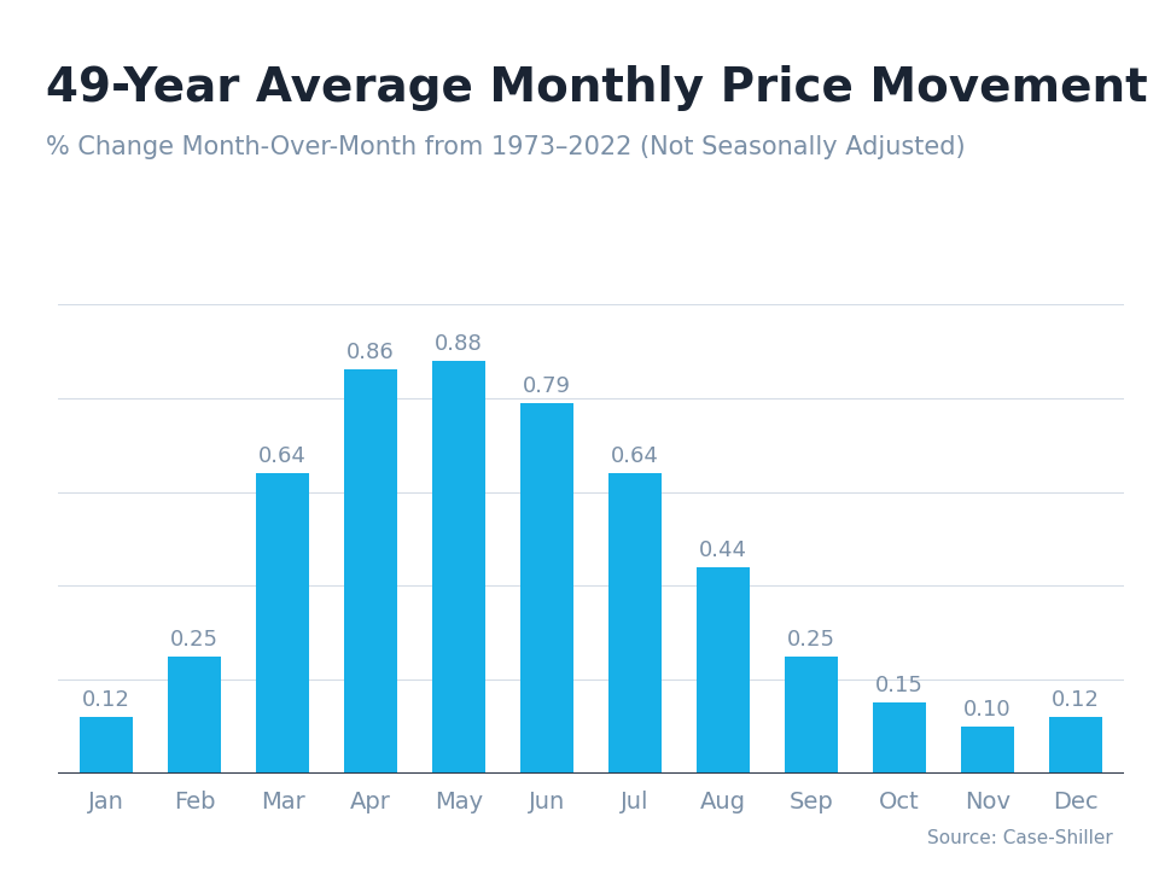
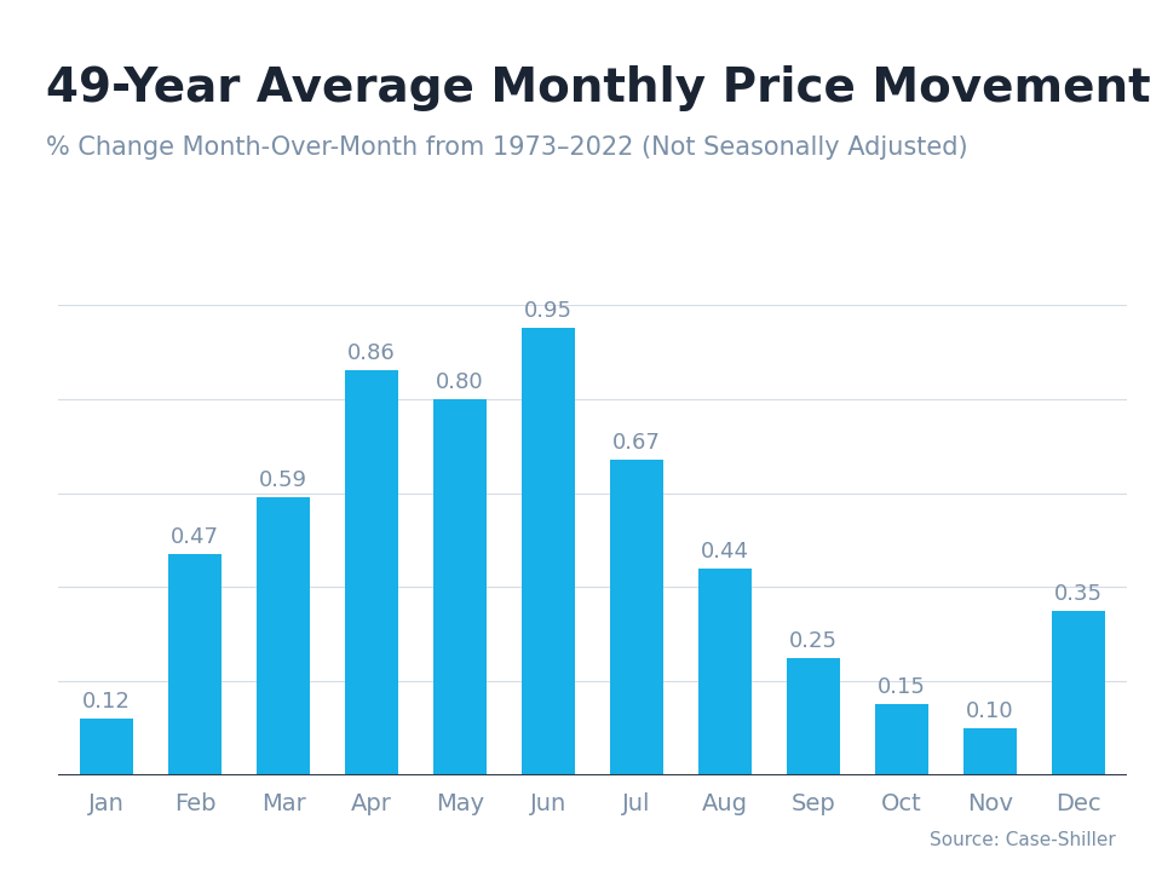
Feb: 0.25 -> 0.47
Mar: 0.64 -> 0.59
May: 0.88 -> 0.80
Jun: 0.79 -> 0.95
Jul: 0.64 -> 0.67
Dec: 0.12 -> 0.35
